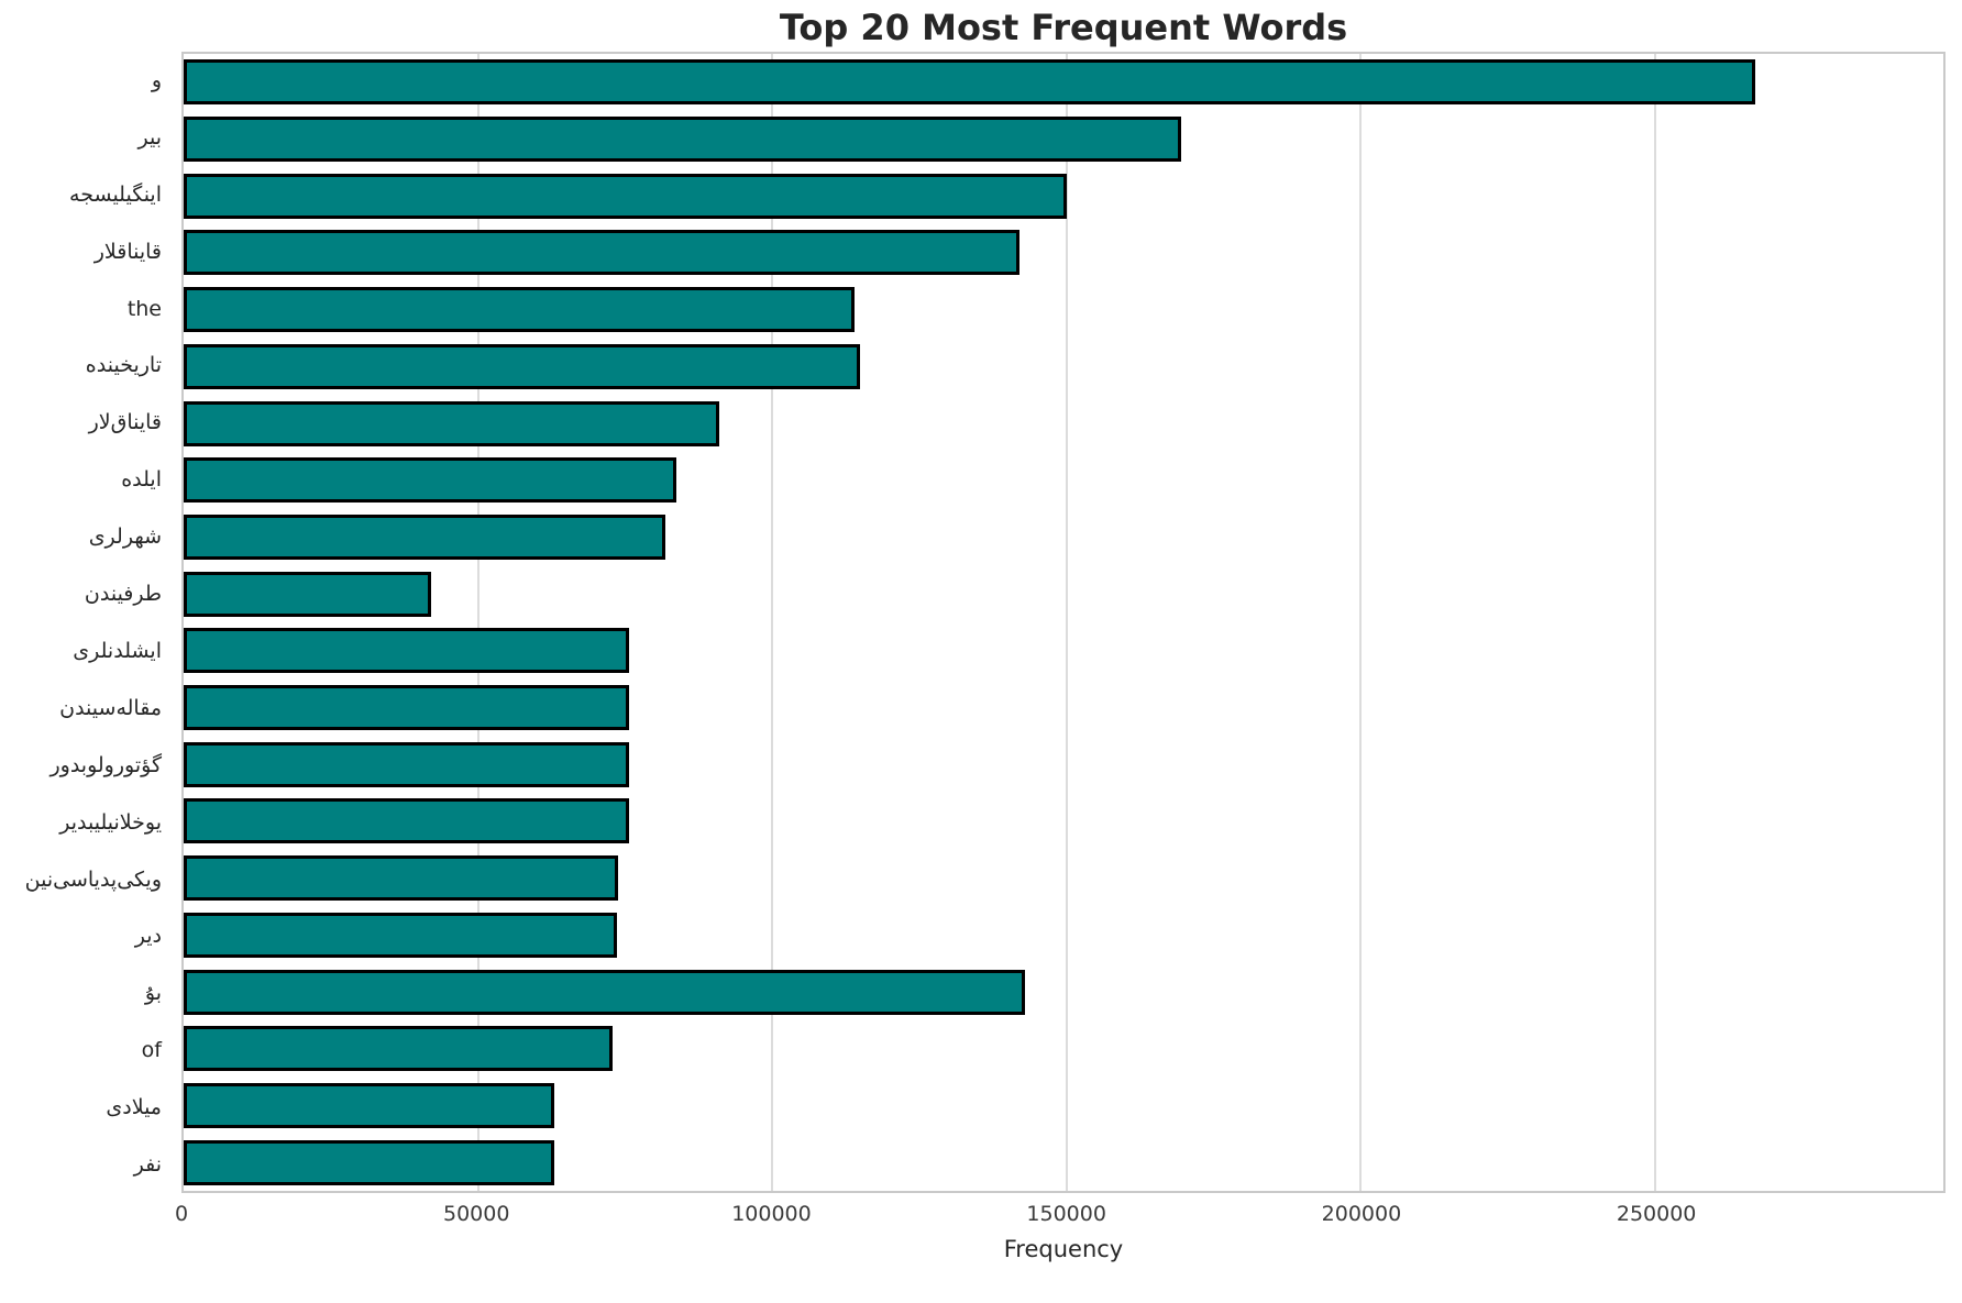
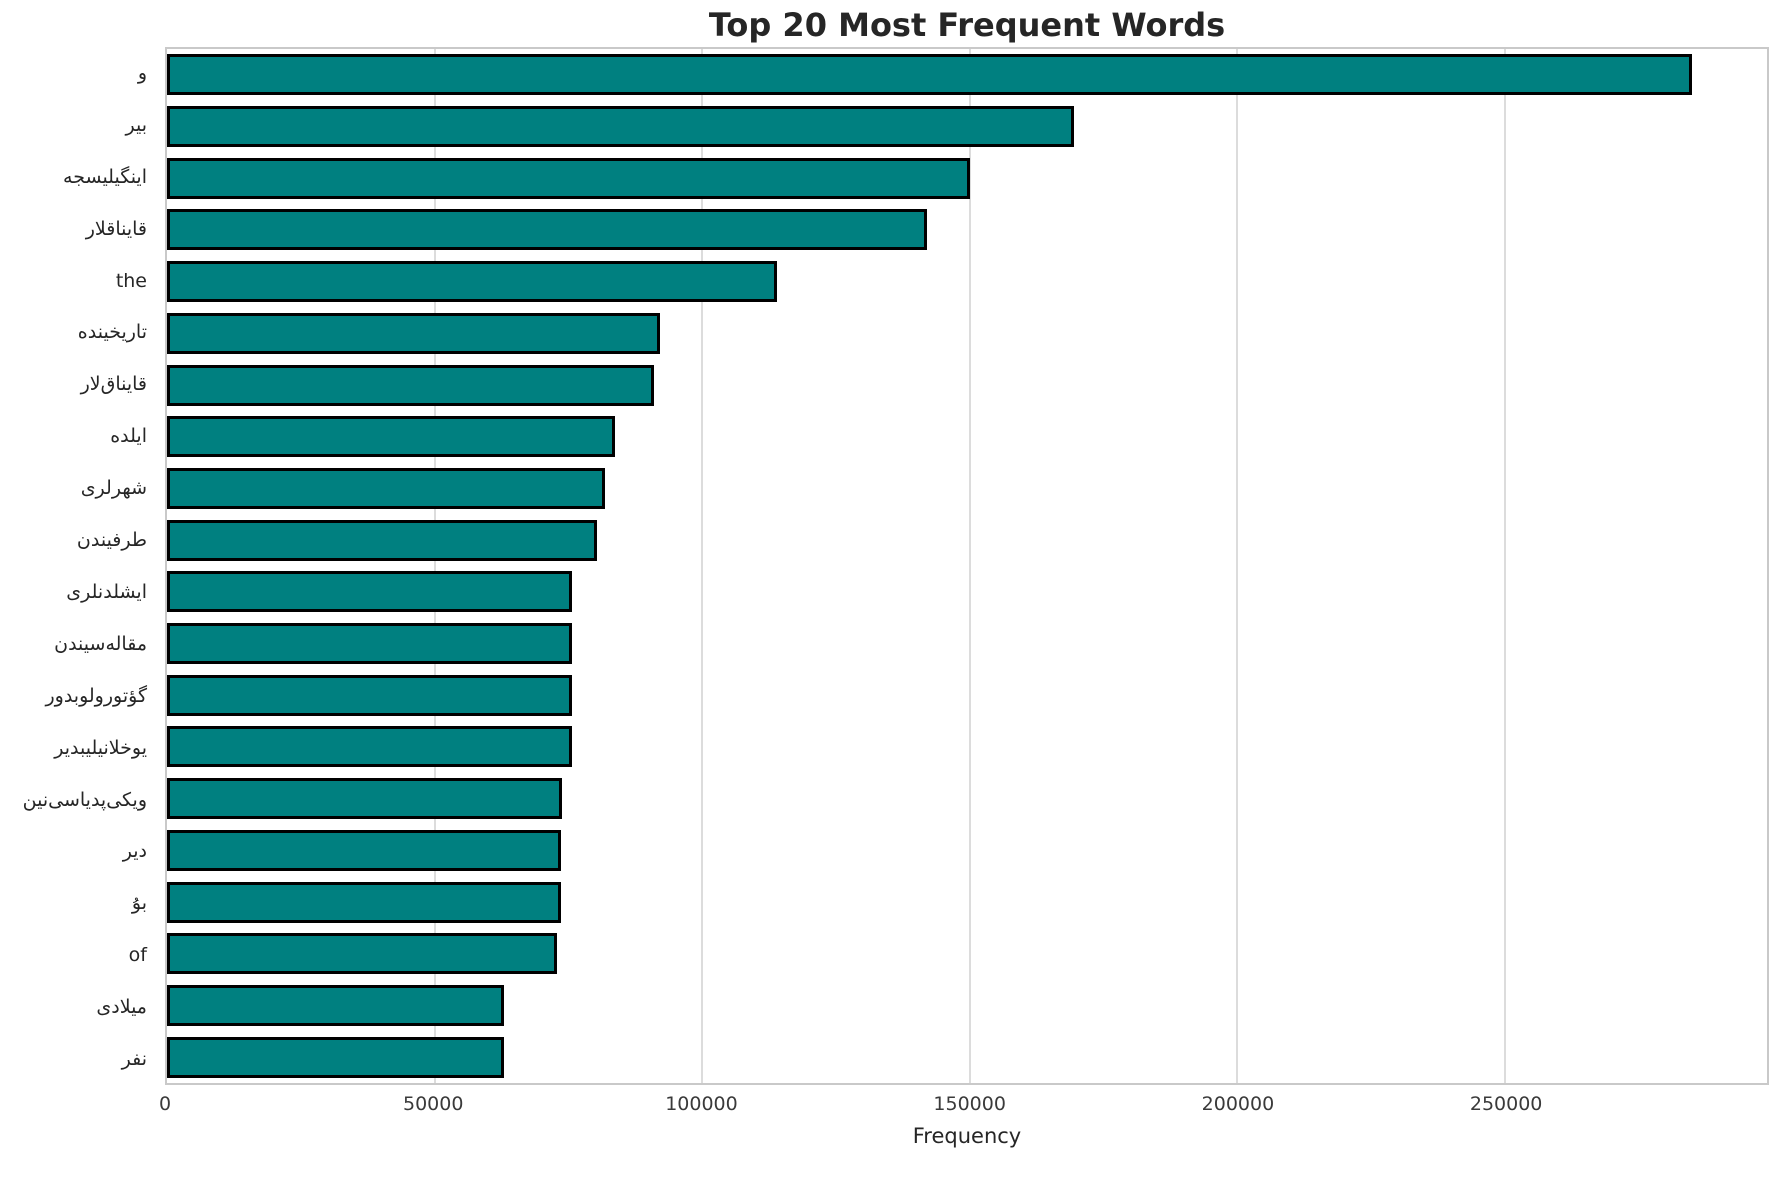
و: 267000 -> 285000
تاریخینده: 115000 -> 92000
طرفیندن: 42000 -> 80000
بۇ: 143000 -> 74000
